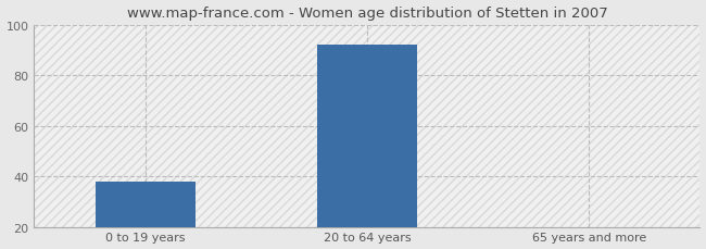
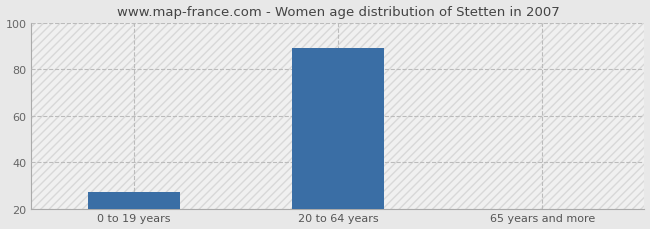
0 to 19 years: 38 -> 27
20 to 64 years: 92 -> 89
